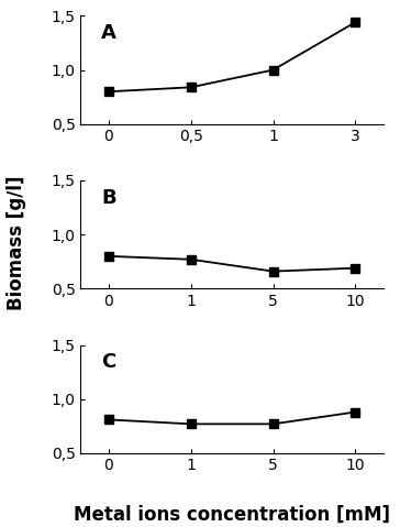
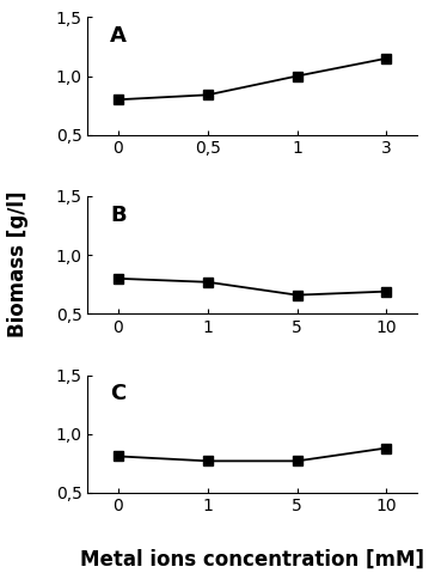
3: 1,44 -> 1,15
